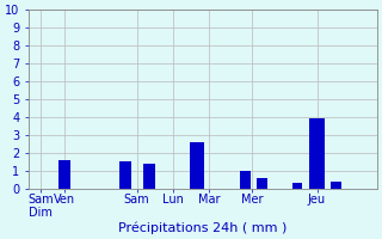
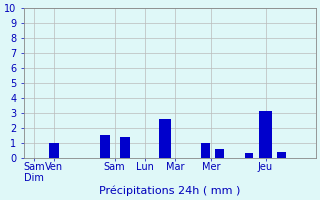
Ven: 1.6 -> 1.0
Jeu: 3.9 -> 3.1
